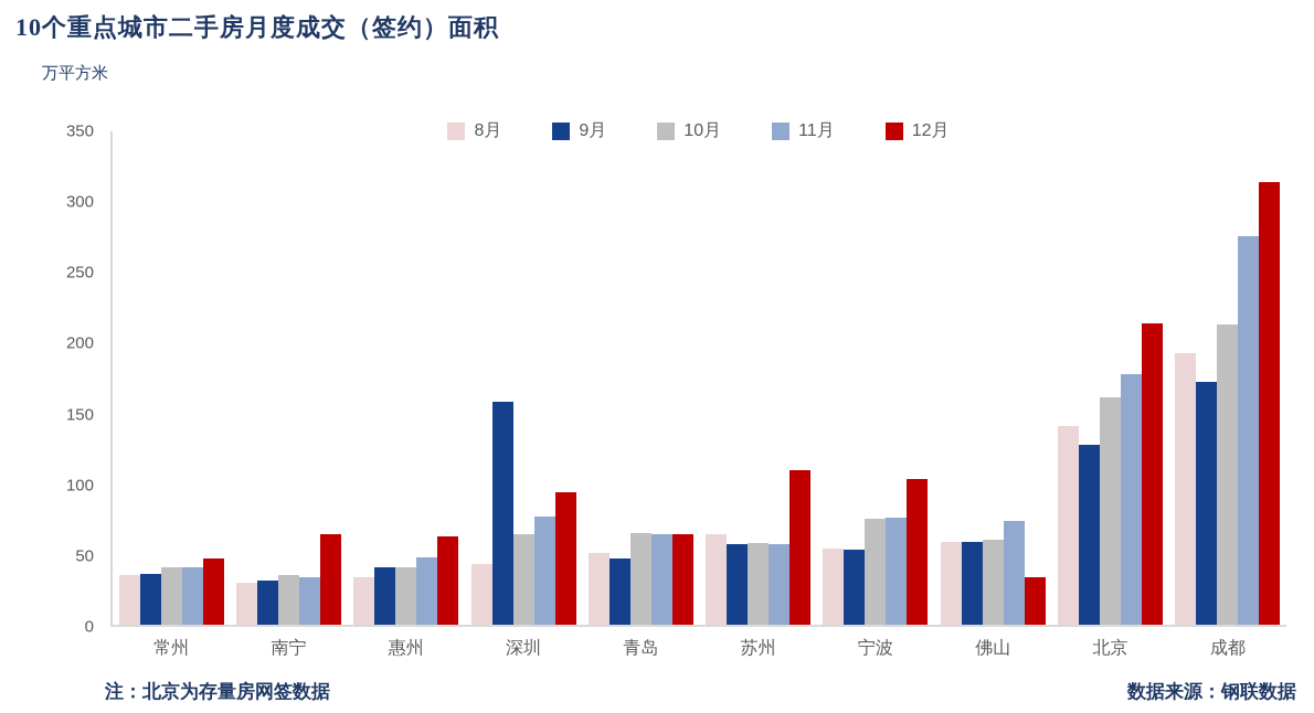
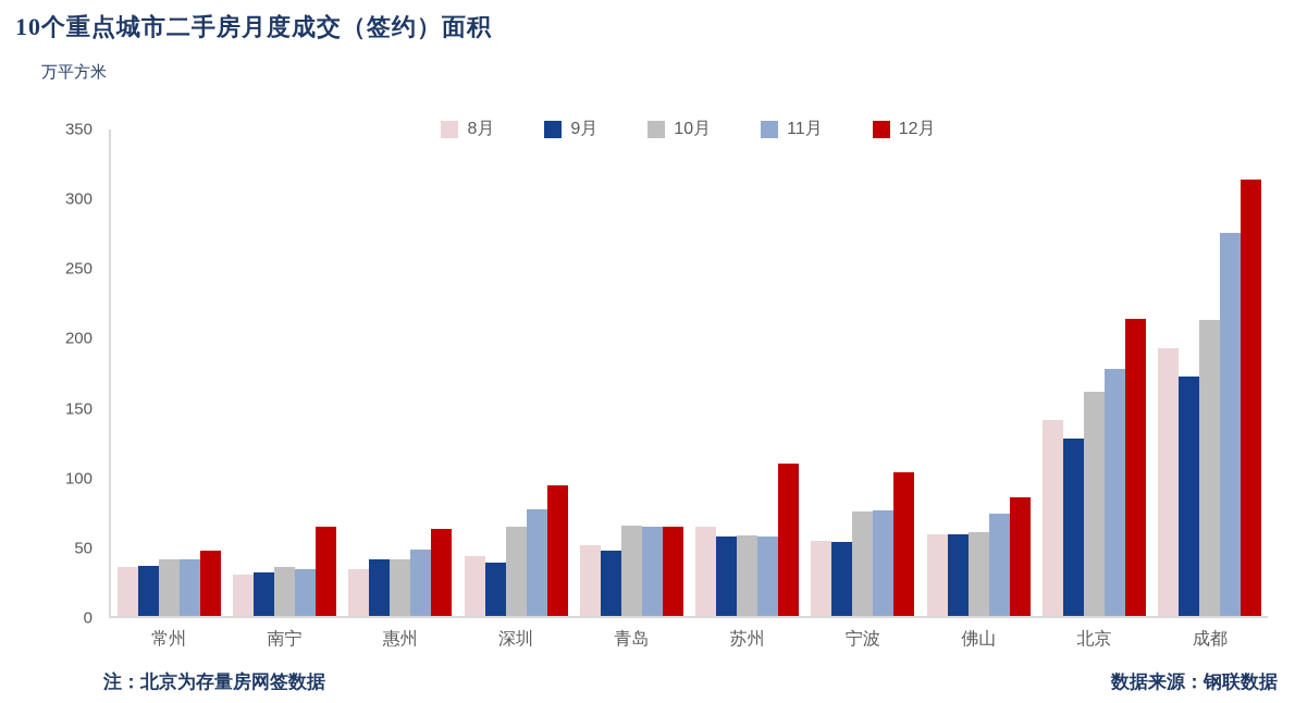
9月/深圳: 158 -> 38
12月/佛山: 34 -> 85
